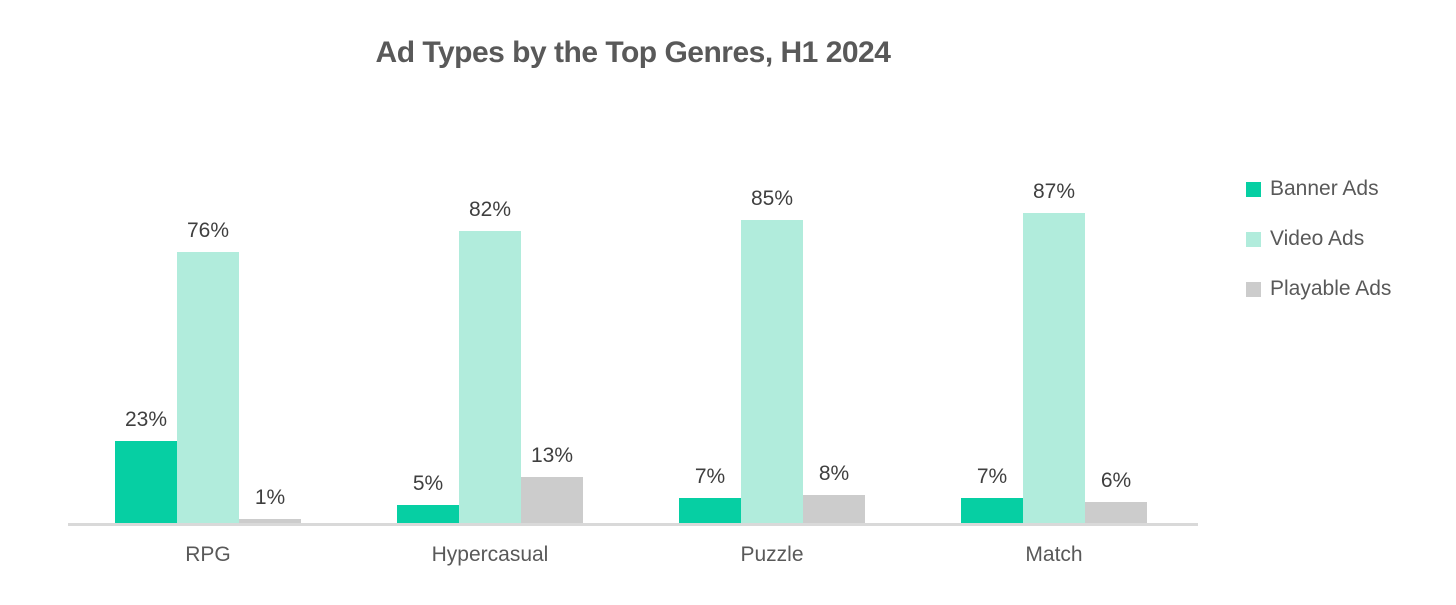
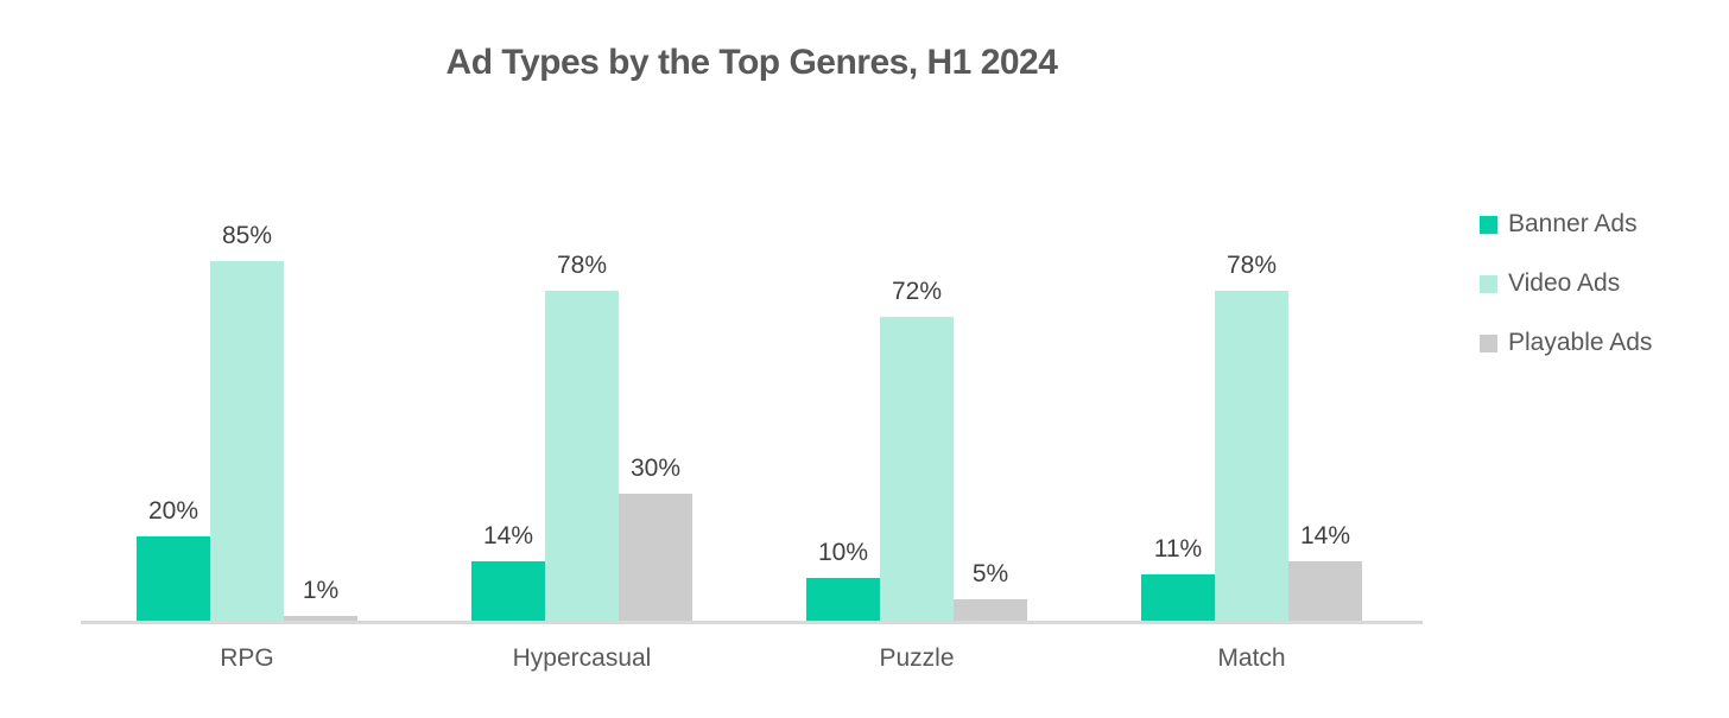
Banner Ads/RPG: 23% -> 20%
Video Ads/RPG: 76% -> 85%
Banner Ads/Hypercasual: 5% -> 14%
Video Ads/Hypercasual: 82% -> 78%
Playable Ads/Hypercasual: 13% -> 30%
Banner Ads/Puzzle: 7% -> 10%
Video Ads/Puzzle: 85% -> 72%
Playable Ads/Puzzle: 8% -> 5%
Banner Ads/Match: 7% -> 11%
Video Ads/Match: 87% -> 78%
Playable Ads/Match: 6% -> 14%
